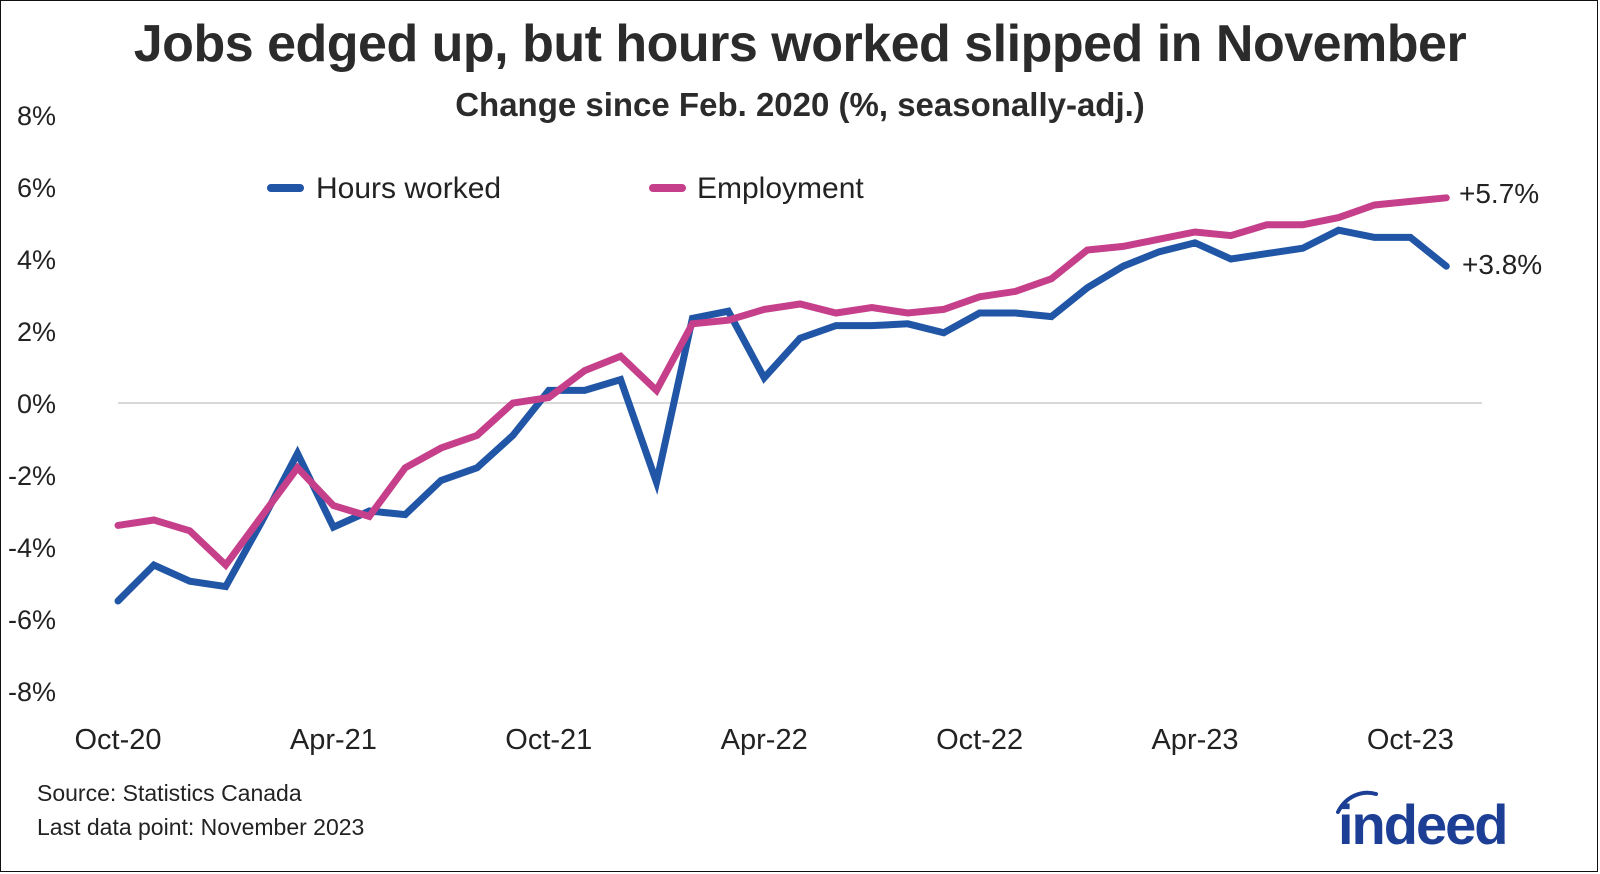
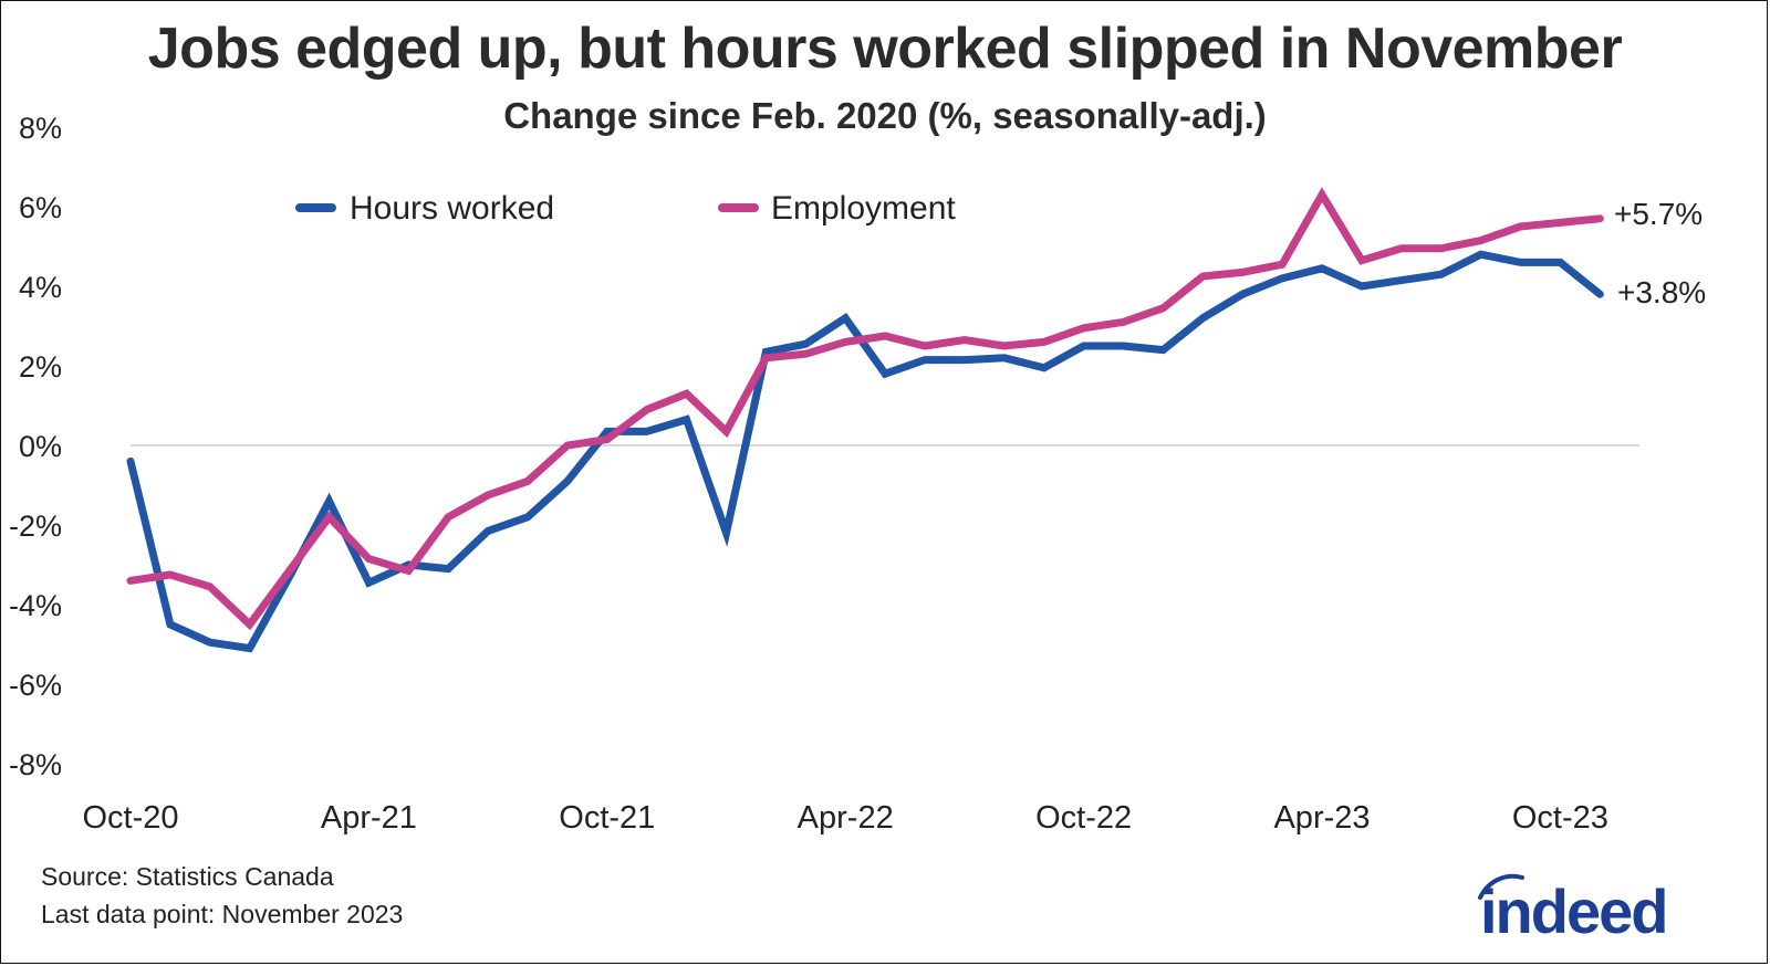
Hours worked/Oct-20: -5.5% -> -0.4%
Hours worked/Apr-22: 0.7% -> 3.2%
Employment/Apr-23: 4.8% -> 6.3%
